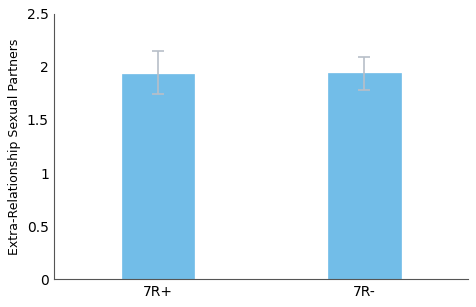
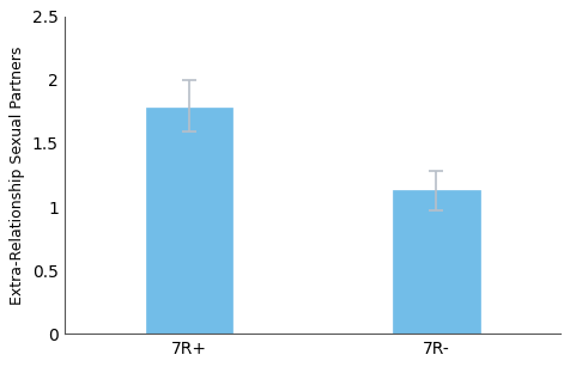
7R+: 1.93 -> 1.78
7R-: 1.94 -> 1.13
